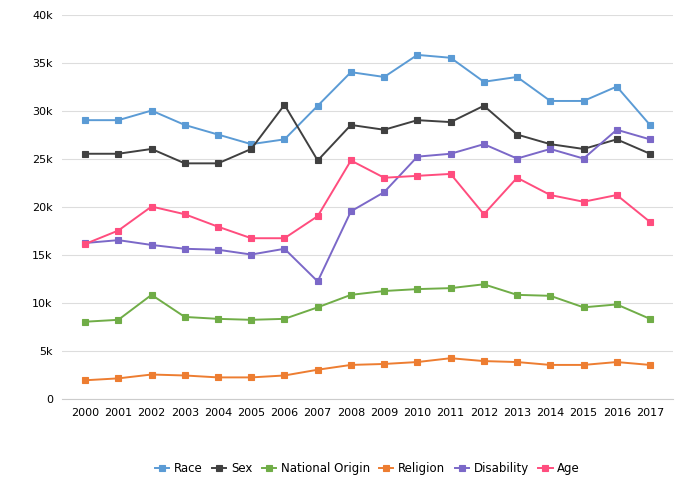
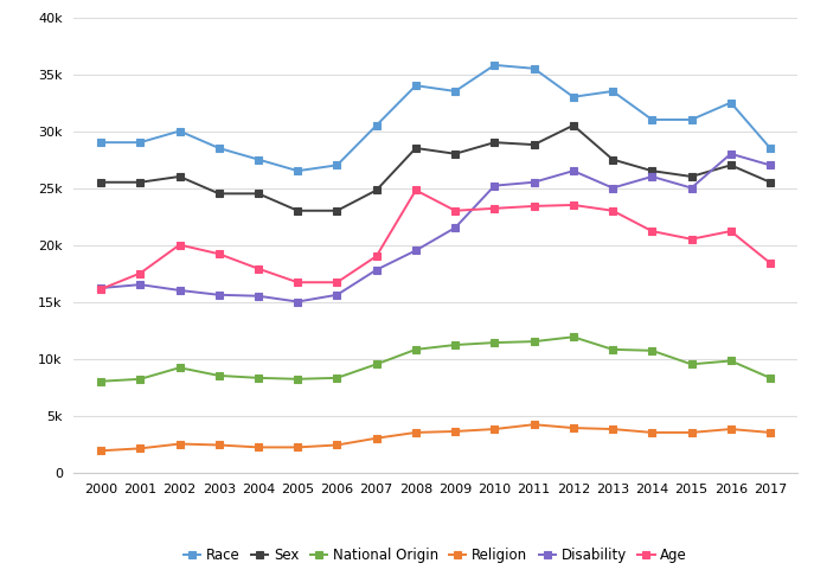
National Origin/2002: 10.8k -> 9.2k
Sex/2005: 26.0k -> 23.0k
Sex/2006: 30.6k -> 23.0k
Disability/2007: 12.2k -> 17.8k
Age/2012: 19.2k -> 23.5k
